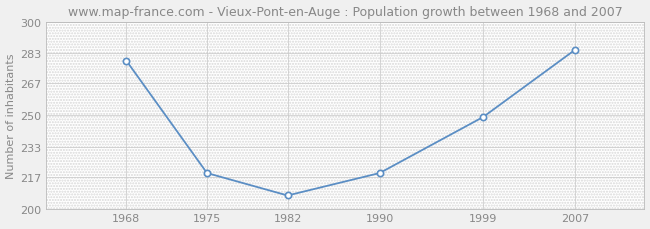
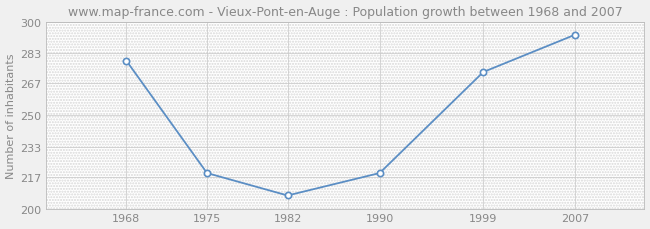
1999: 249 -> 273
2007: 285 -> 293
